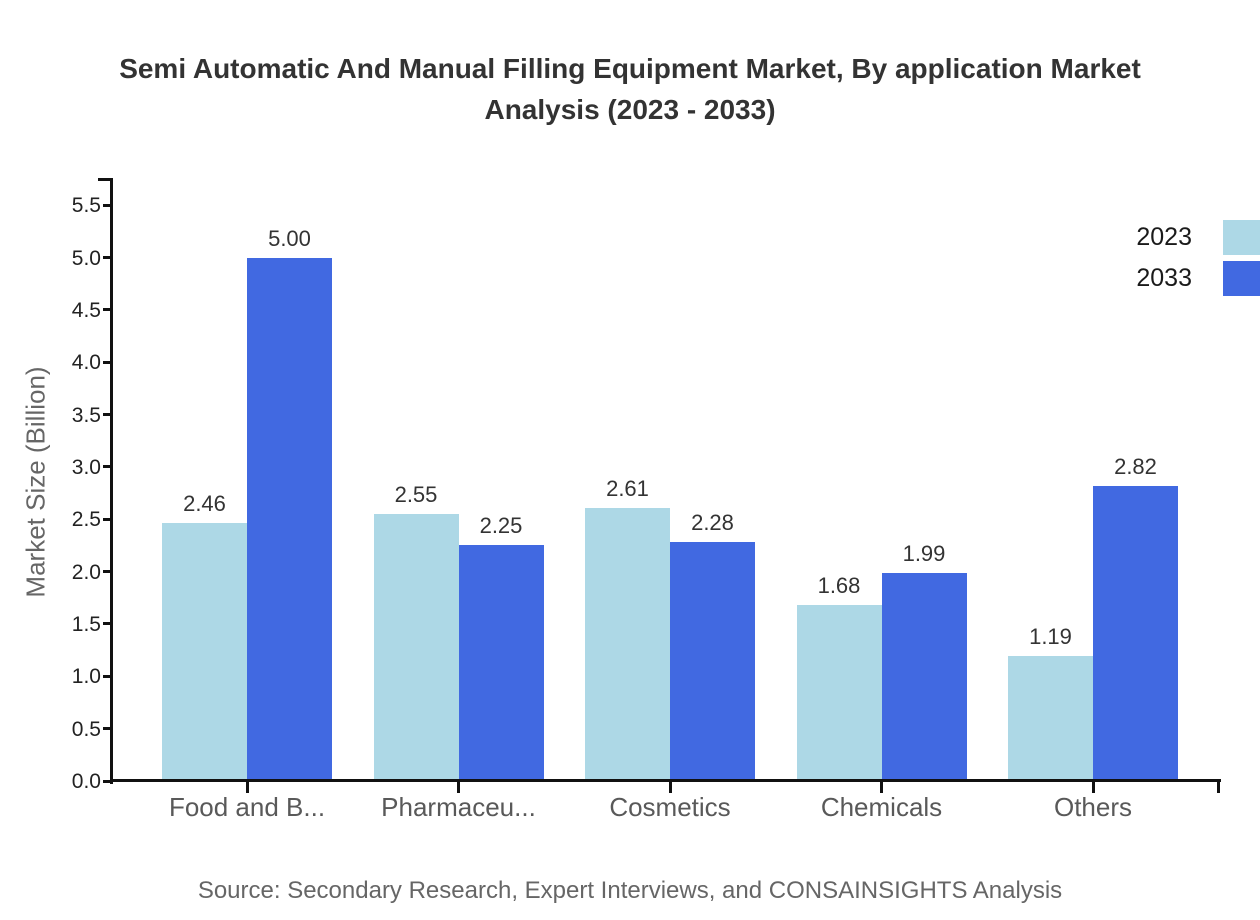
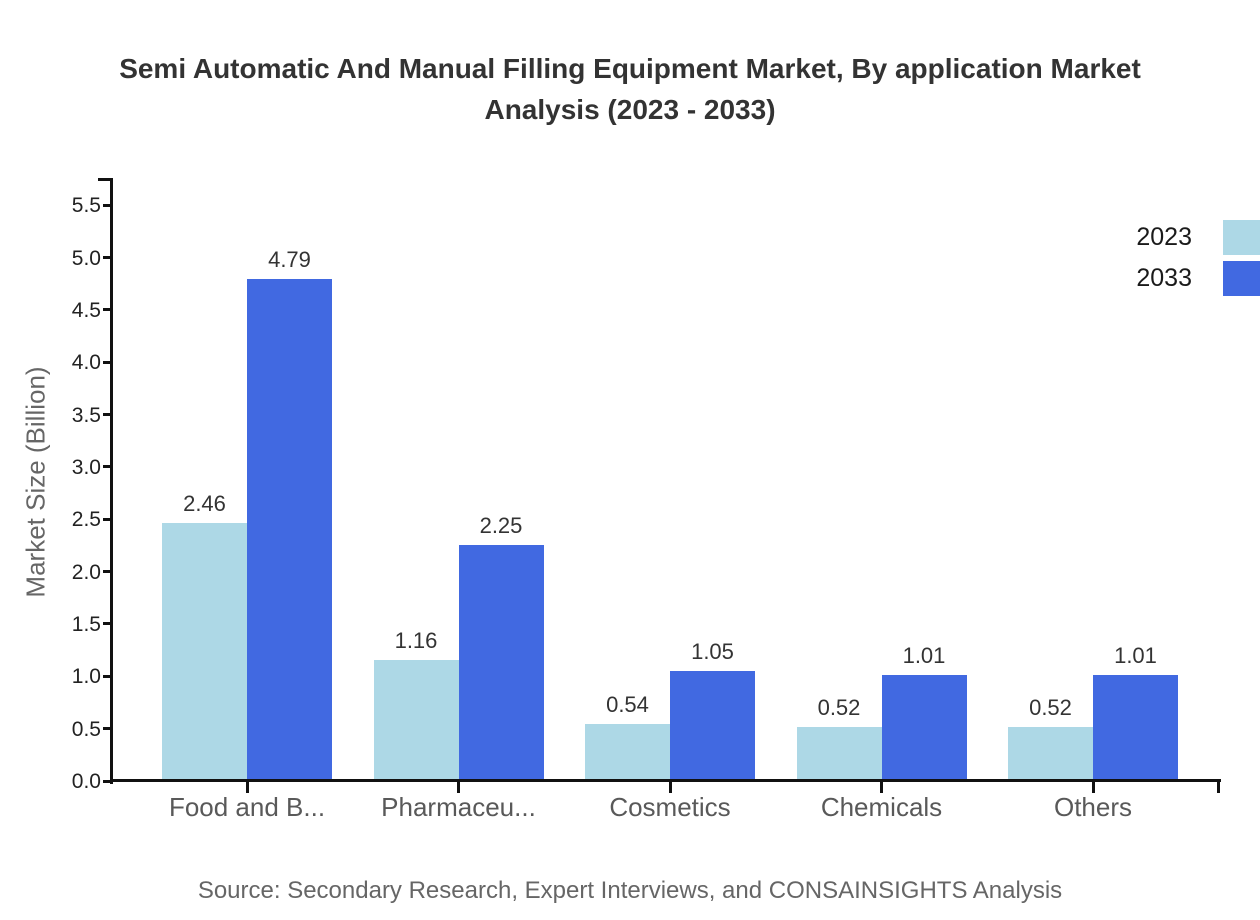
2033/Food and B...: 5.00 -> 4.79
2023/Pharmaceu...: 2.55 -> 1.16
2023/Cosmetics: 2.61 -> 0.54
2033/Cosmetics: 2.28 -> 1.05
2023/Chemicals: 1.68 -> 0.52
2033/Chemicals: 1.99 -> 1.01
2023/Others: 1.19 -> 0.52
2033/Others: 2.82 -> 1.01
